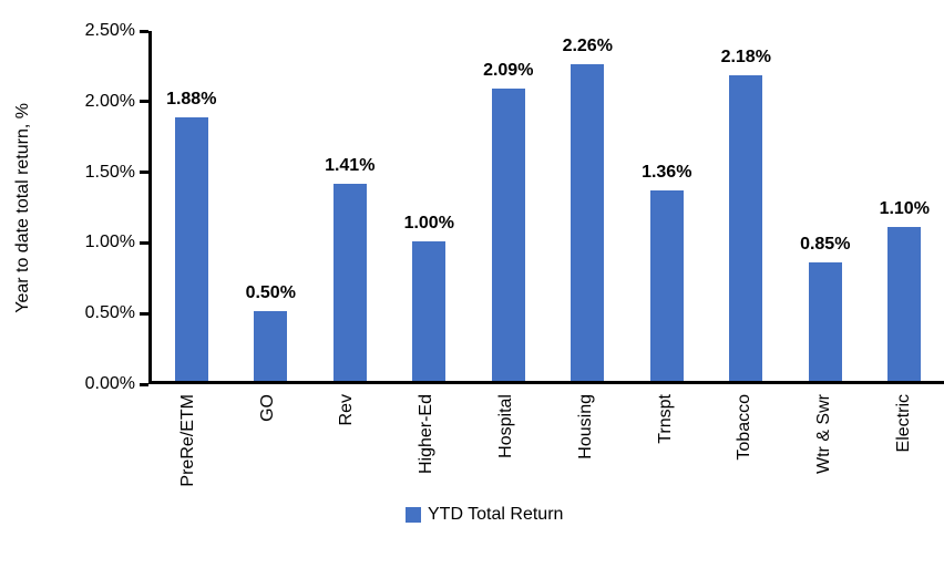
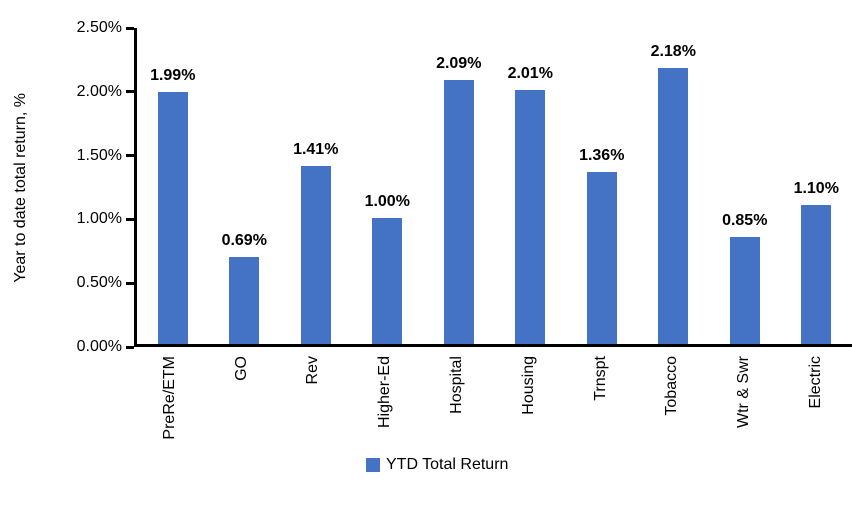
PreRe/ETM: 1.88% -> 1.99%
GO: 0.50% -> 0.69%
Housing: 2.26% -> 2.01%
